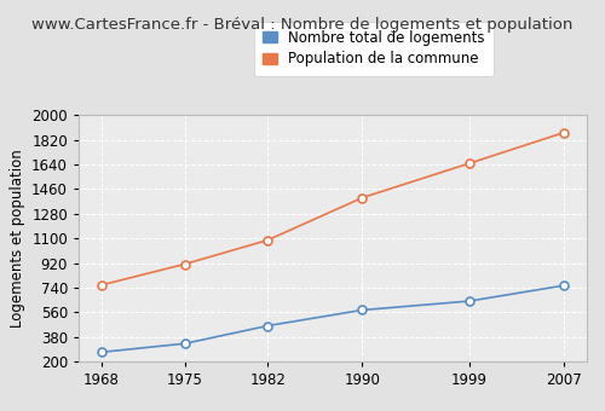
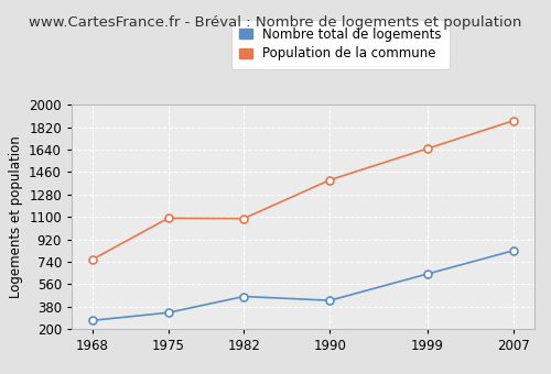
Population de la commune/1975: 910 -> 1090
Nombre total de logements/1990: 580 -> 430
Nombre total de logements/2007: 760 -> 830
